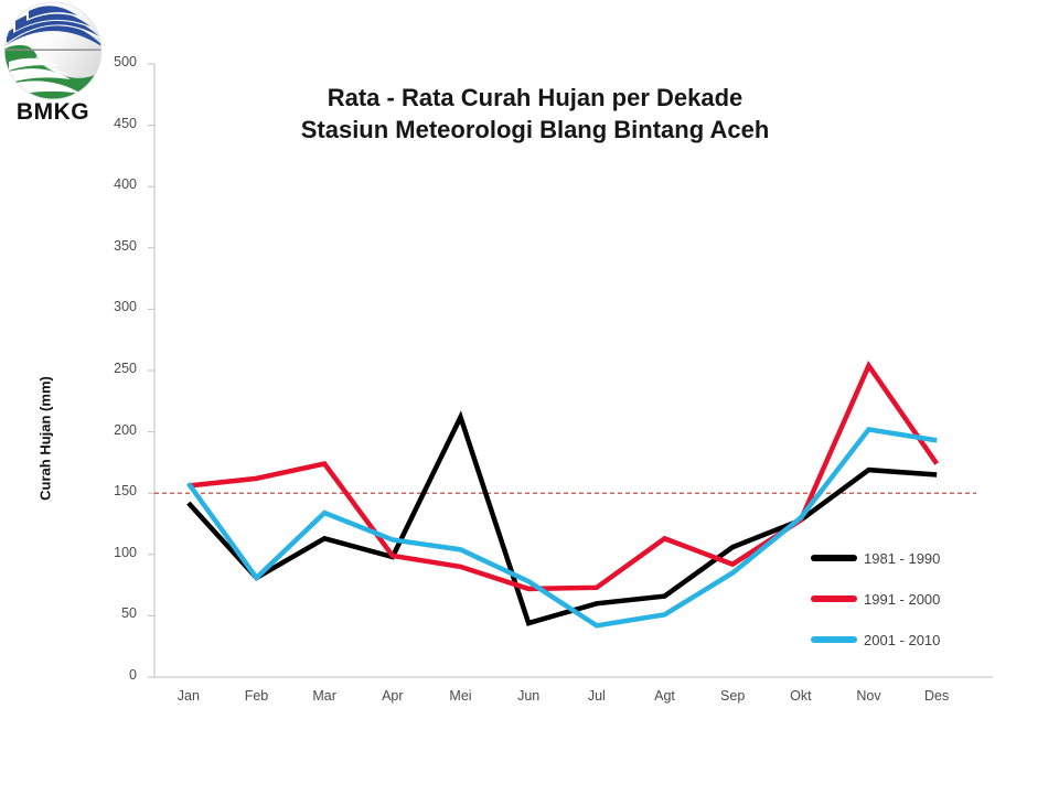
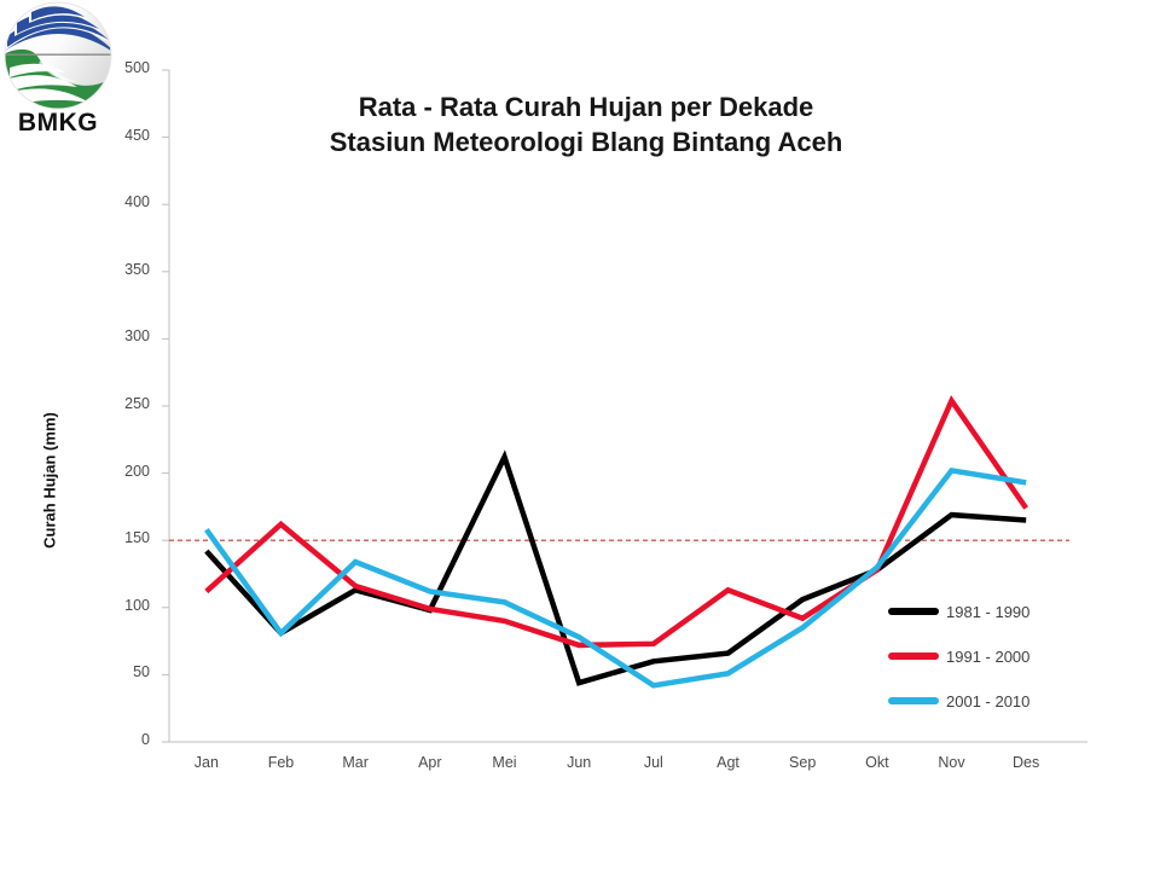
1991 - 2000/Jan: 156 -> 112
1991 - 2000/Mar: 174 -> 116
